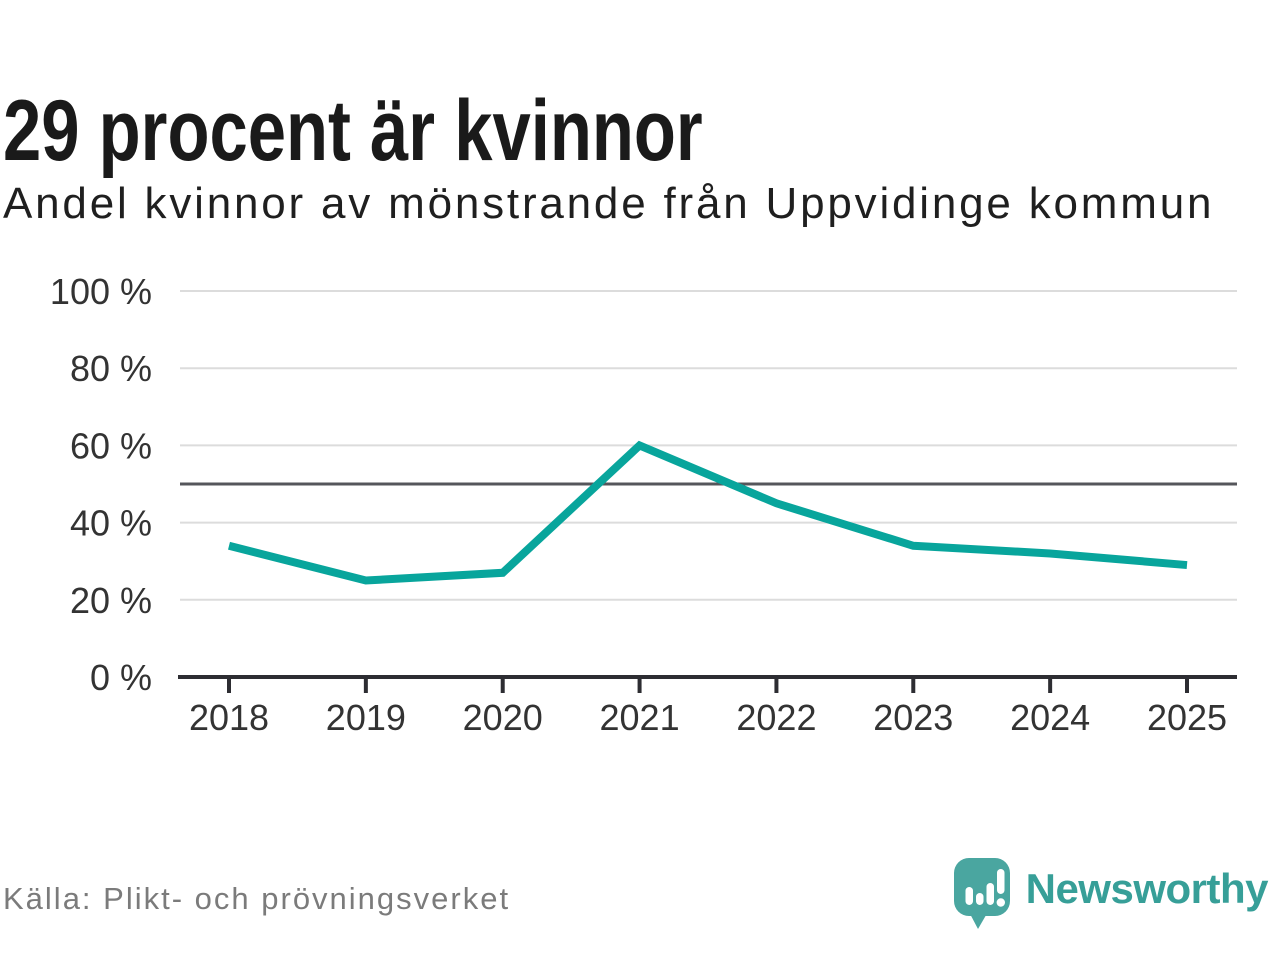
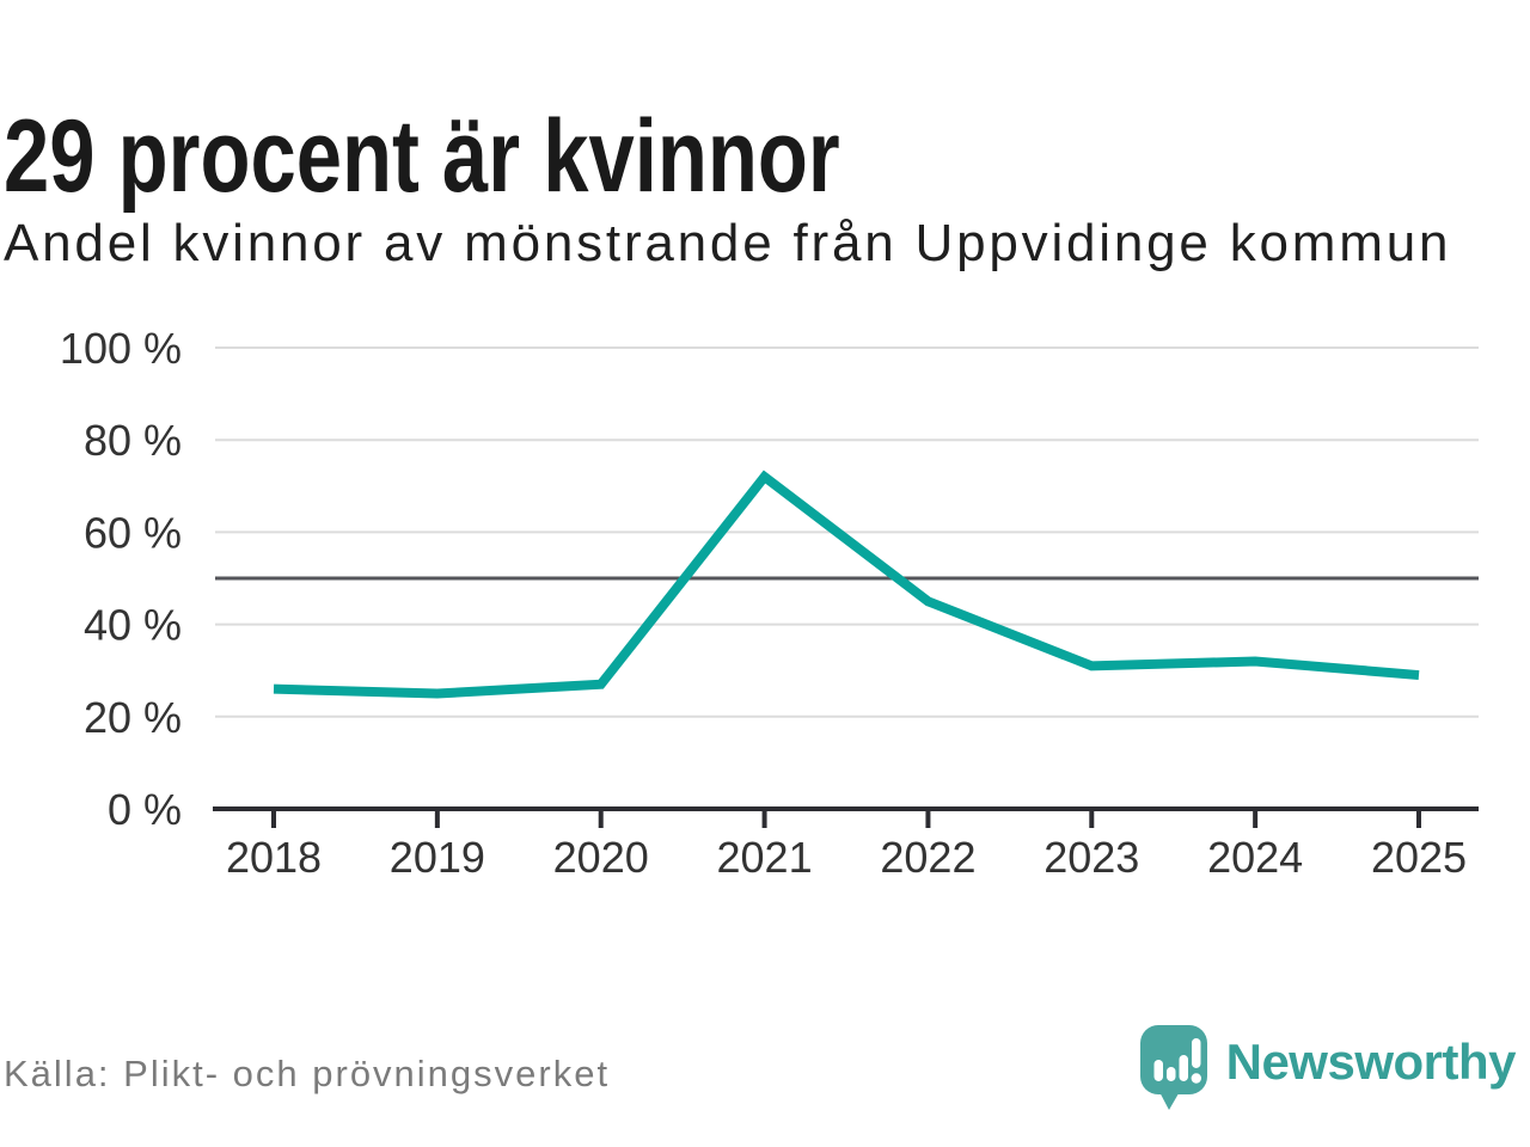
2018: 34% -> 26%
2021: 60% -> 72%
2023: 34% -> 31%
